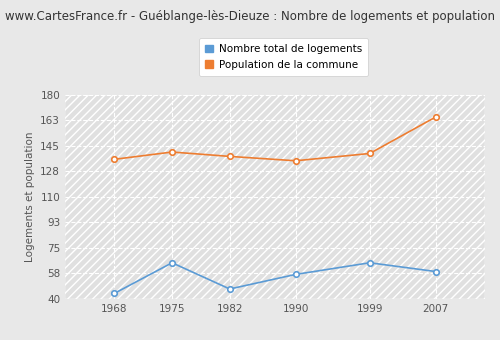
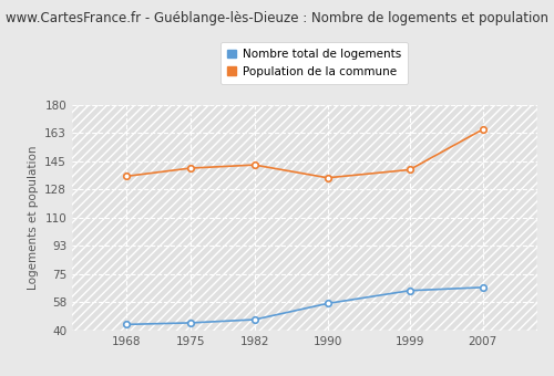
Nombre total de logements/1975: 65 -> 45
Population de la commune/1982: 138 -> 143
Nombre total de logements/2007: 59 -> 67
